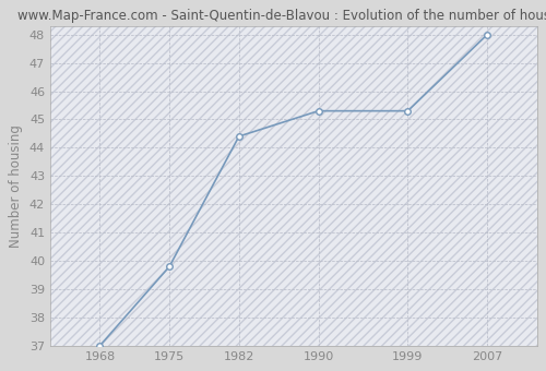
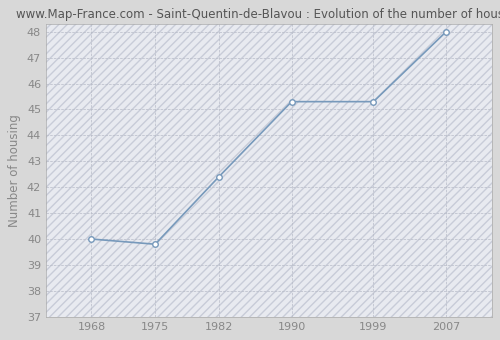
1968: 37.0 -> 40.0
1982: 44.4 -> 42.4
